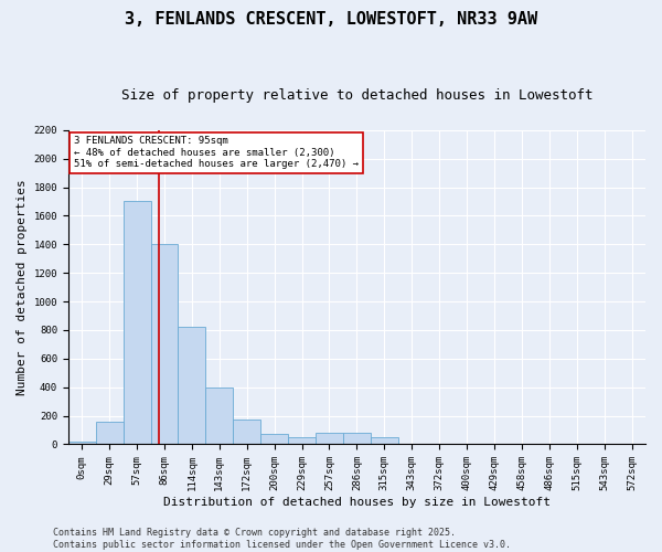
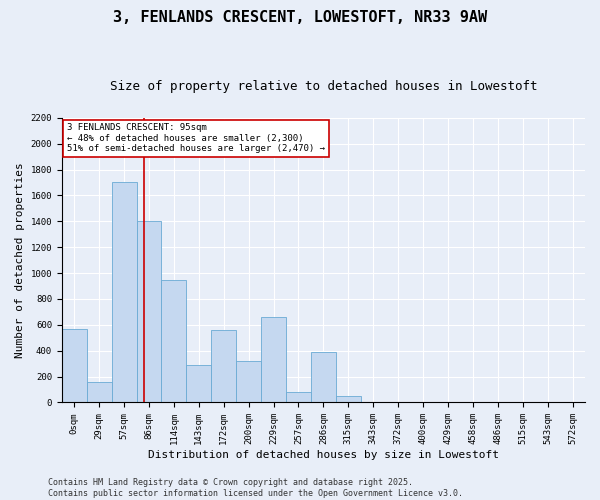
0sqm: 20 -> 570
114sqm: 820 -> 950
143sqm: 400 -> 290
172sqm: 170 -> 560
200sqm: 70 -> 320
229sqm: 50 -> 660
286sqm: 80 -> 390
